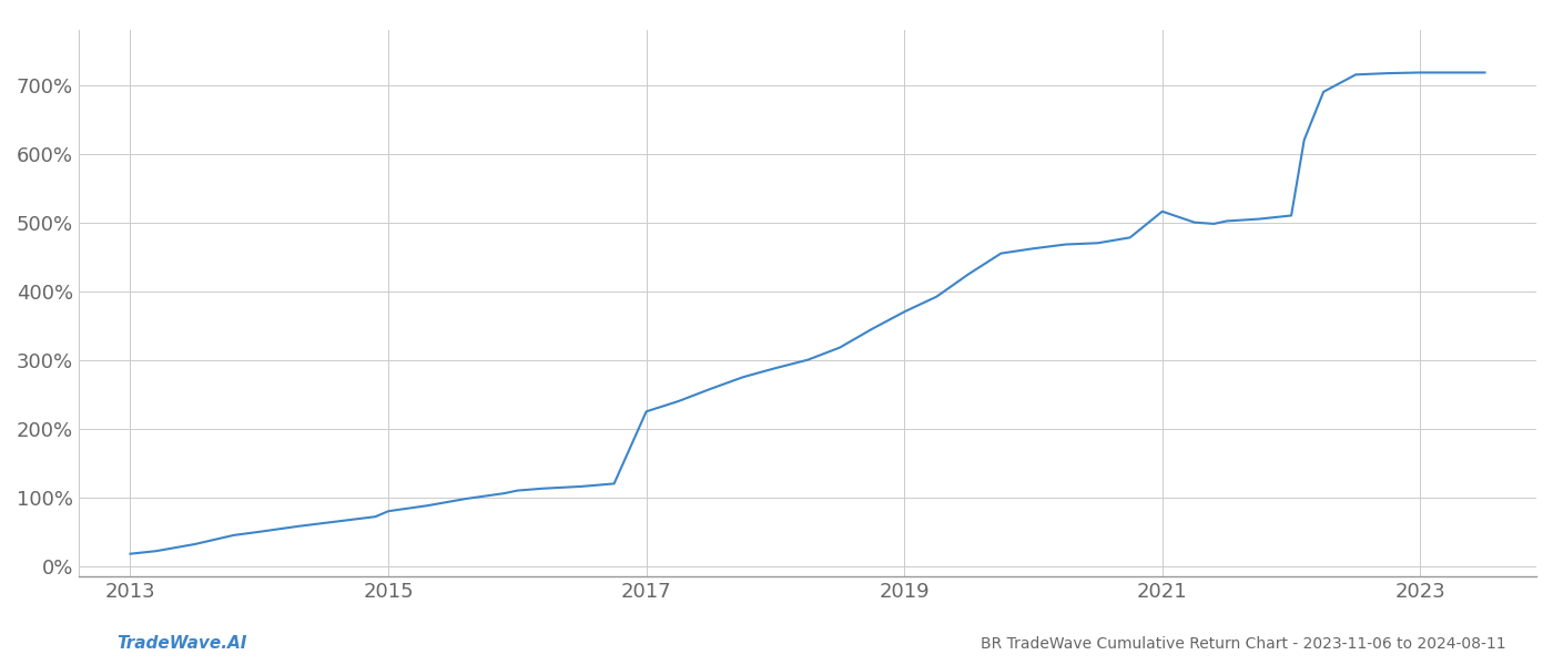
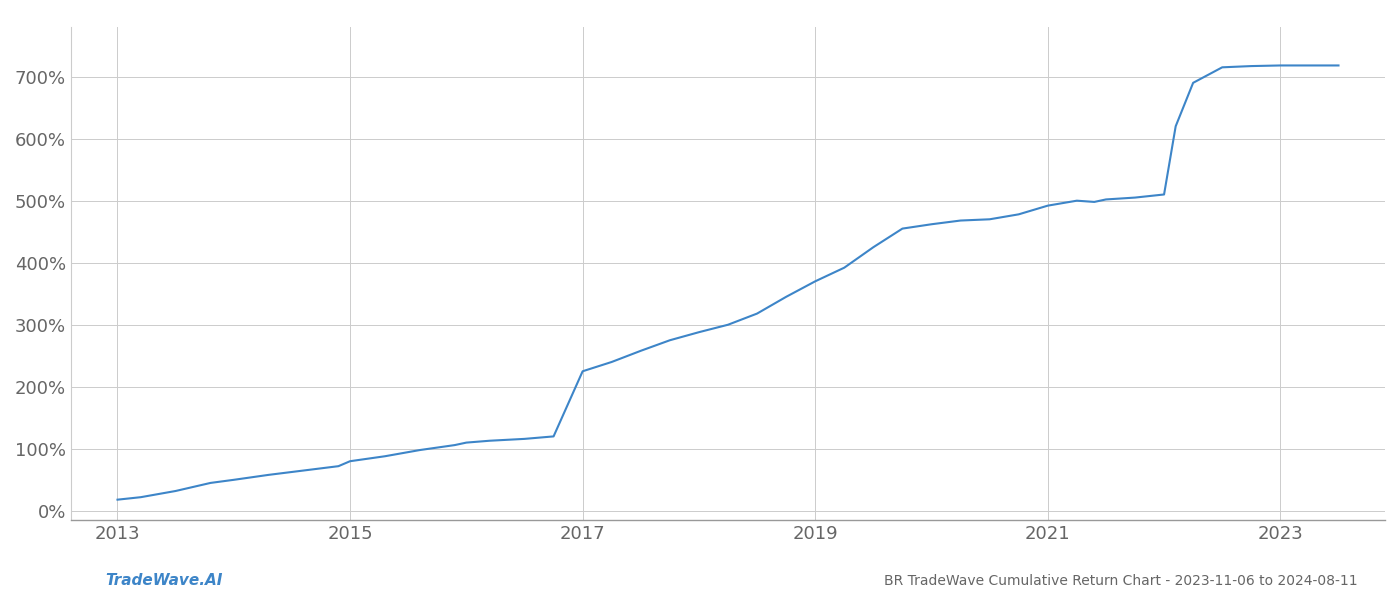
2021: 516% -> 492%
